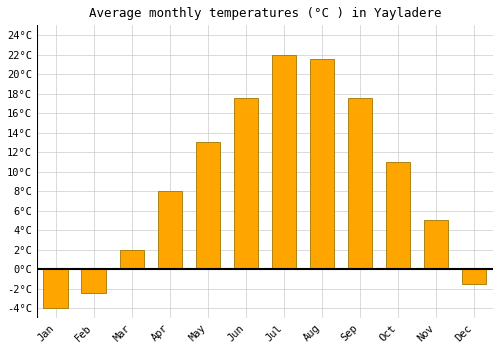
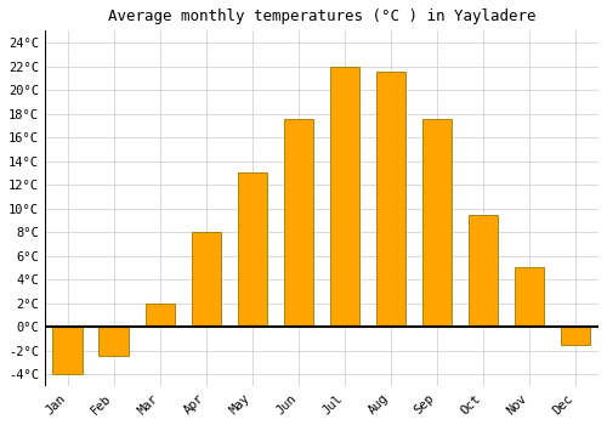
Oct: 11.0°C -> 9.4°C
